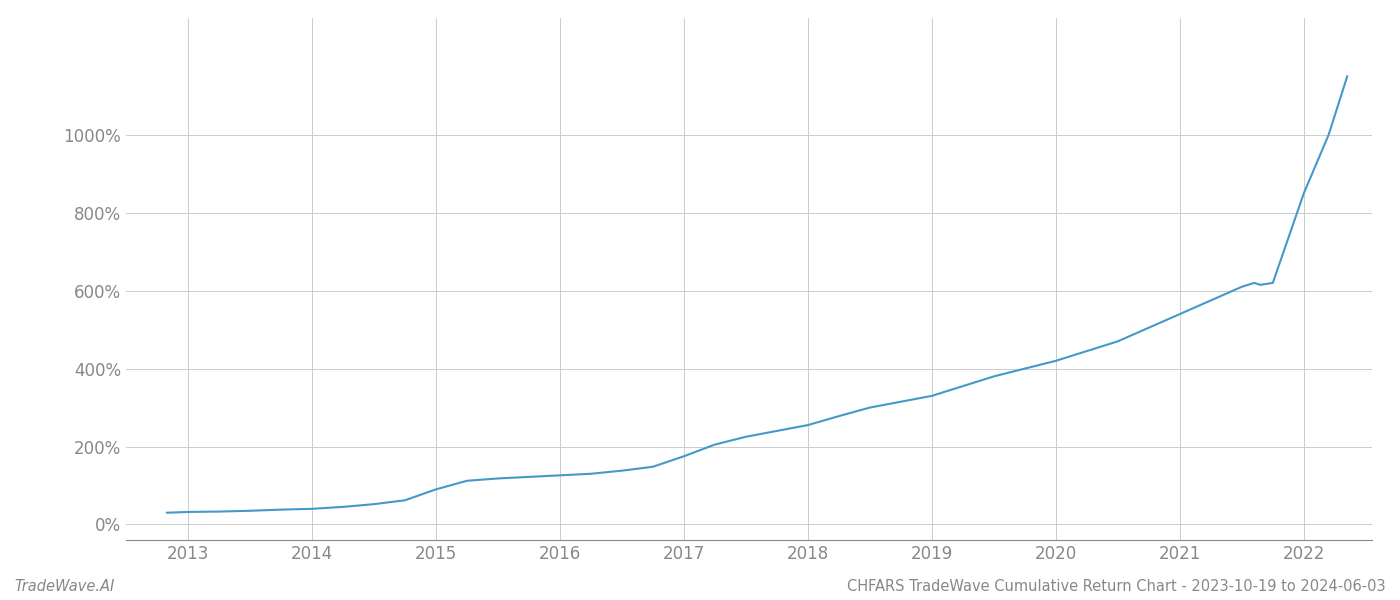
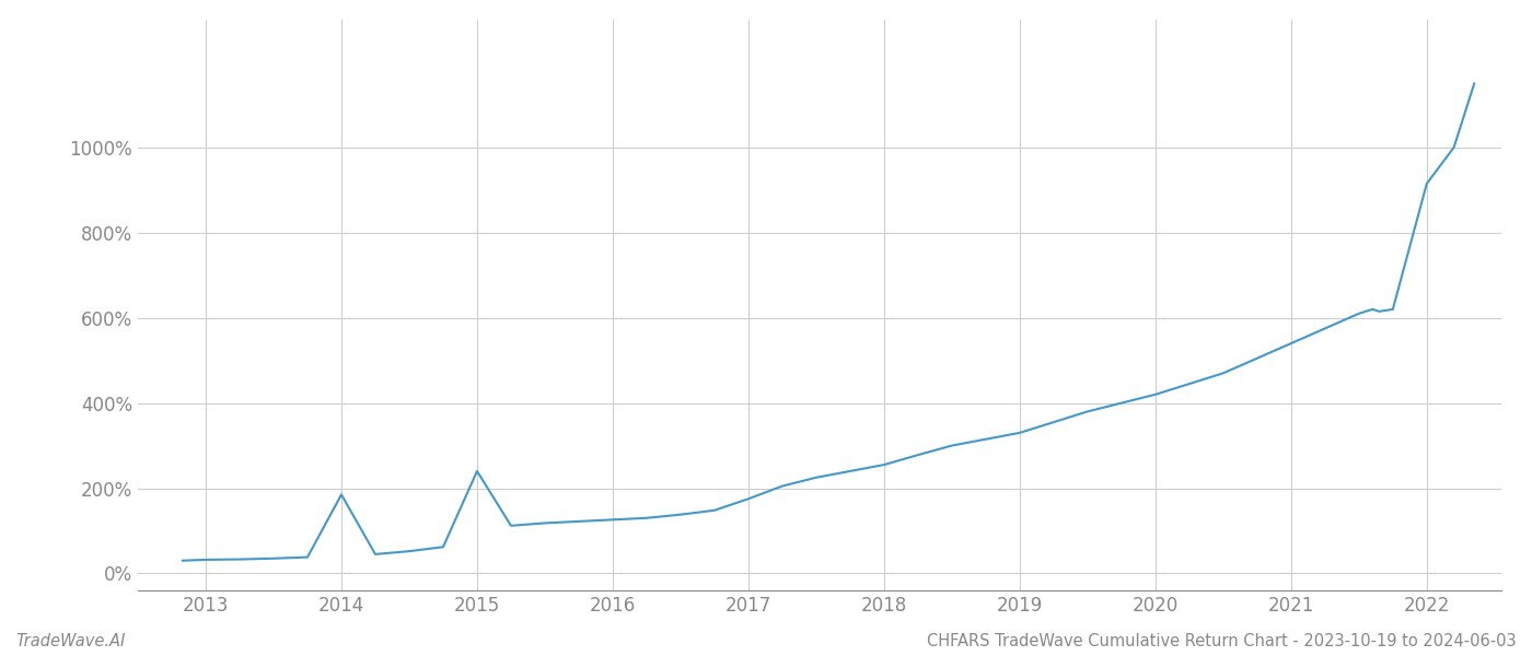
2014: 40% -> 185%
2015: 90% -> 240%
2022: 850% -> 915%
